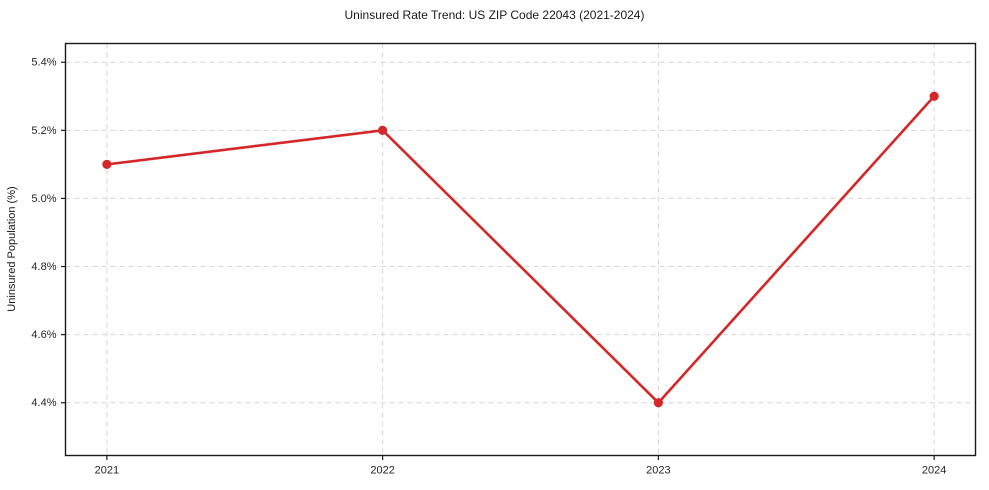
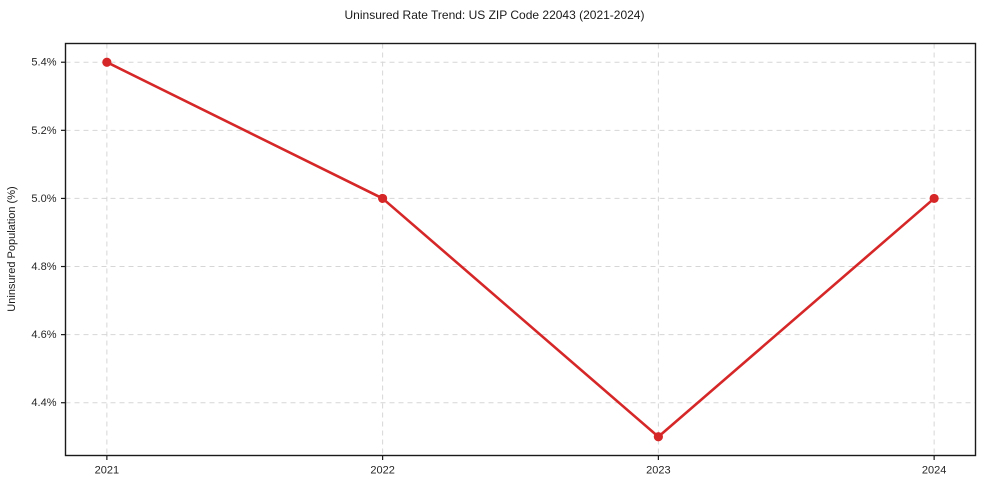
2021: 5.1% -> 5.4%
2022: 5.2% -> 5.0%
2023: 4.4% -> 4.3%
2024: 5.3% -> 5.0%
